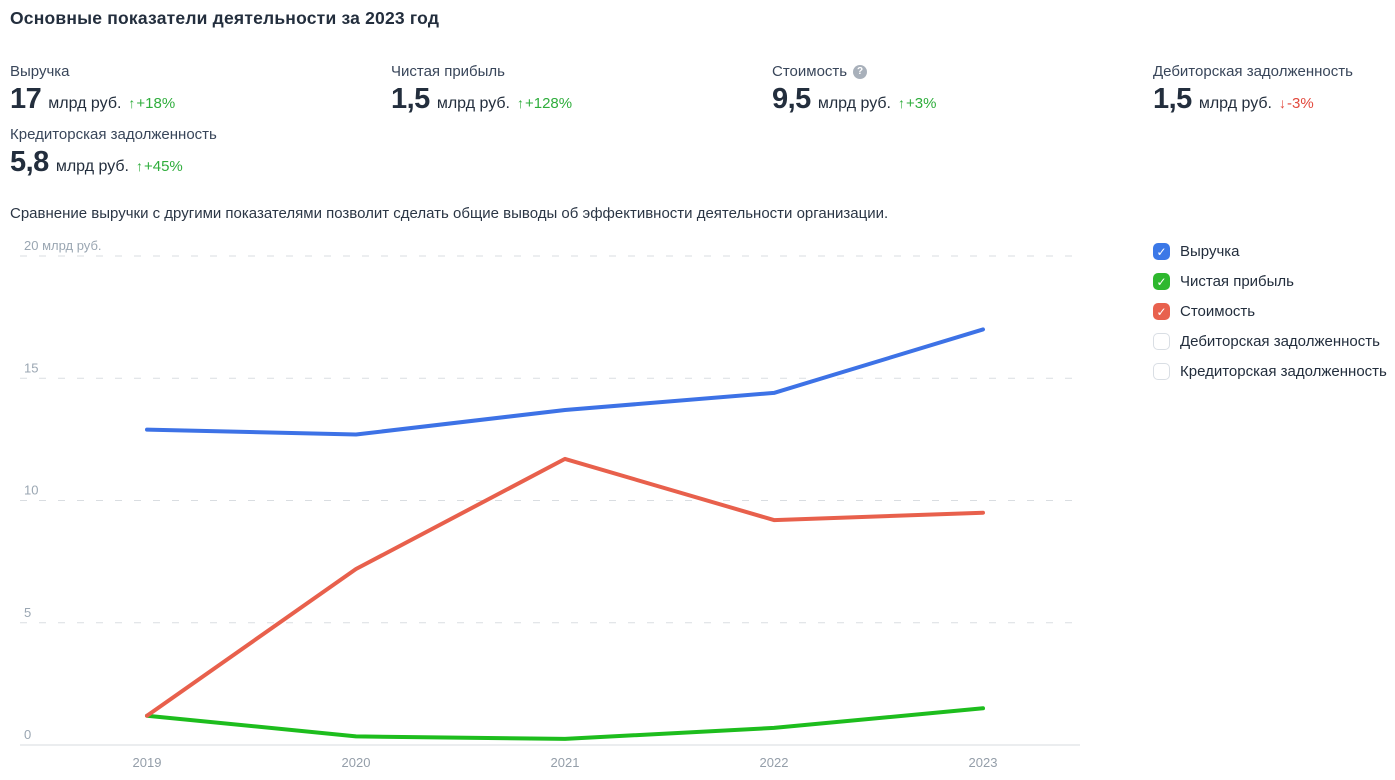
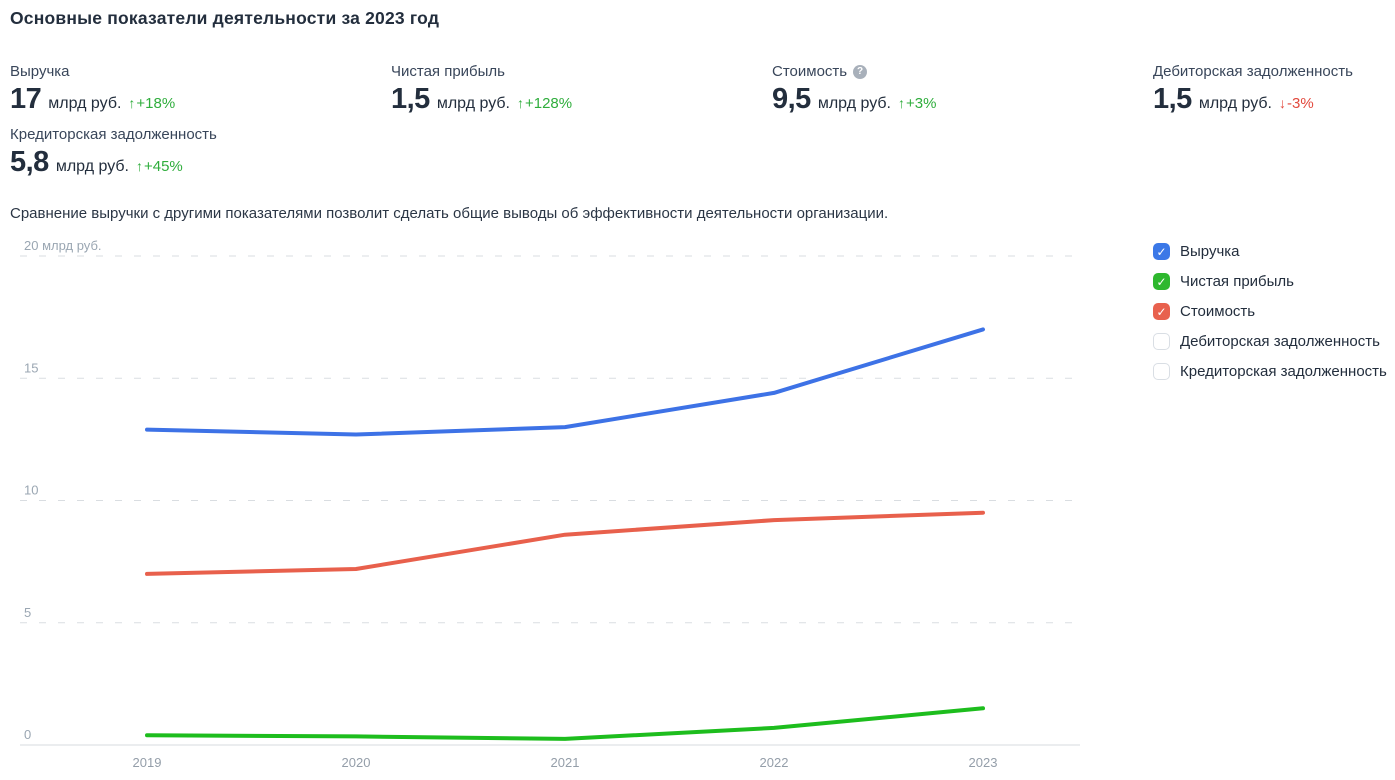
Чистая прибыль/2019: 1.2 -> 0.4
Стоимость/2019: 1.2 -> 7.0
Выручка/2021: 13.7 -> 13.0
Стоимость/2021: 11.7 -> 8.6
